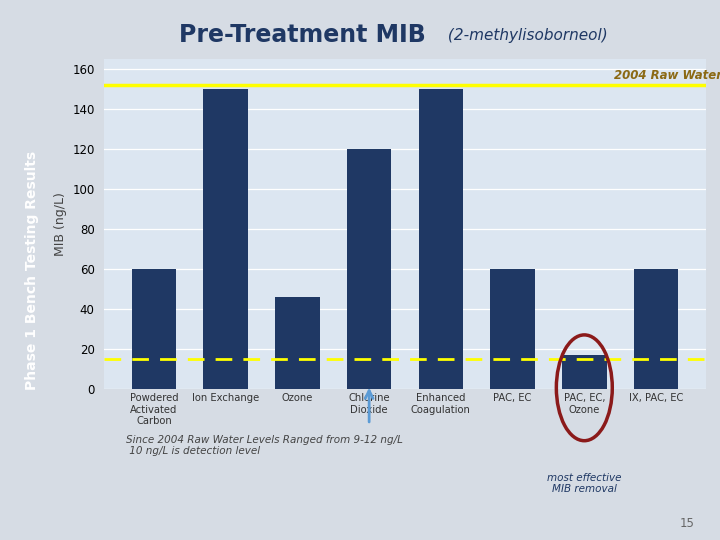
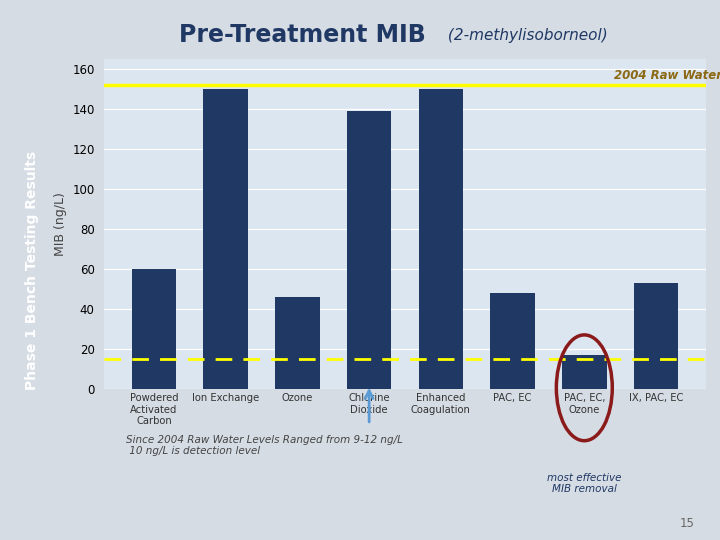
Chlorine Dioxide: 120 -> 139
PAC, EC: 60 -> 48
IX, PAC, EC: 60 -> 53
